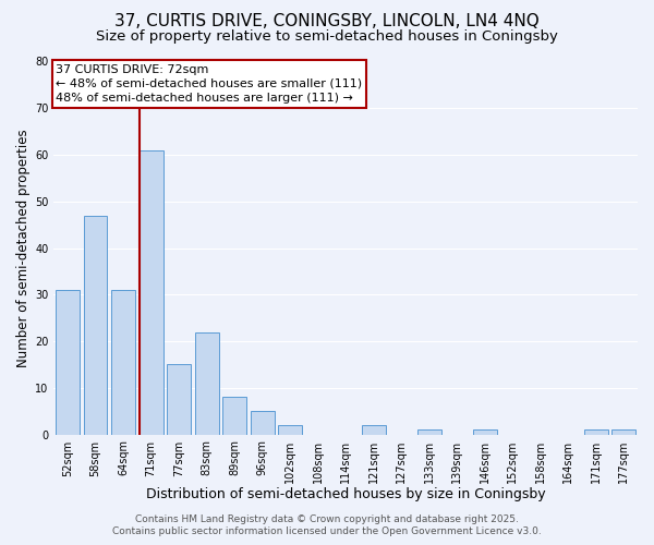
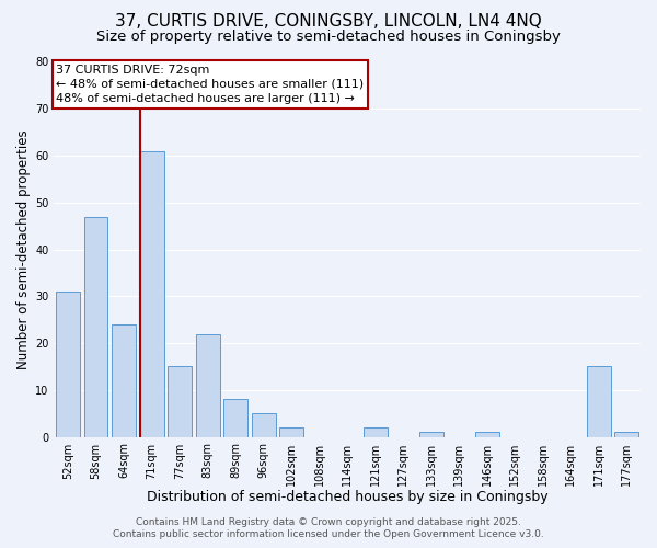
64sqm: 31 -> 24
171sqm: 1 -> 15
